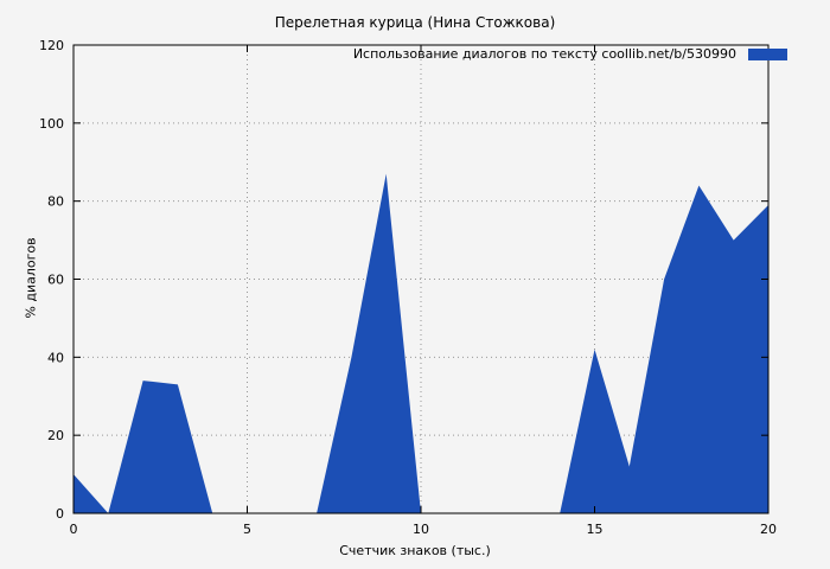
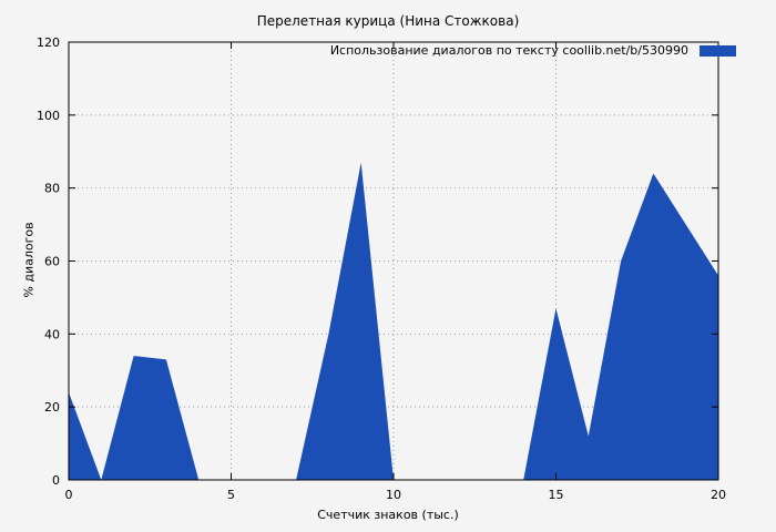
0: 10 -> 24
15: 42 -> 47
20: 79 -> 56
